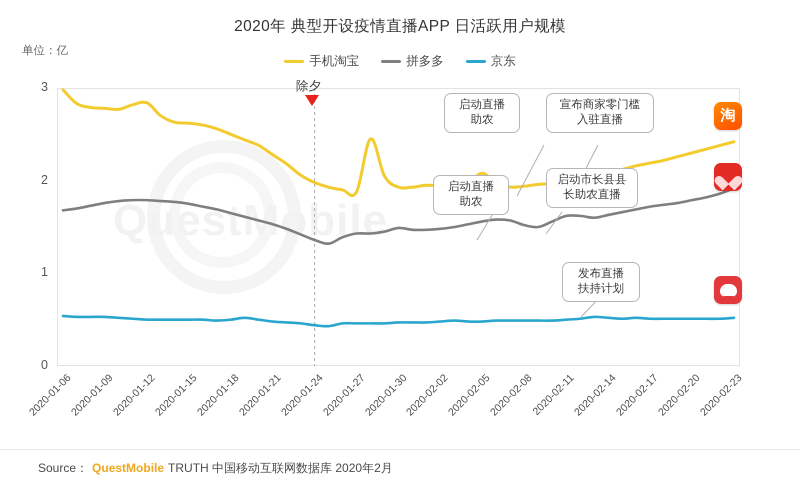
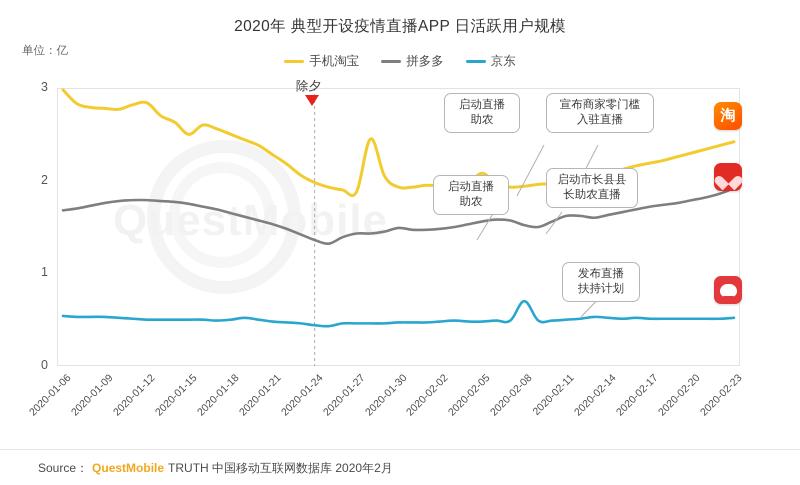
手机淘宝/2020-01-15: 2.6 -> 2.5
京东/2020-02-08: 0.5 -> 0.7
